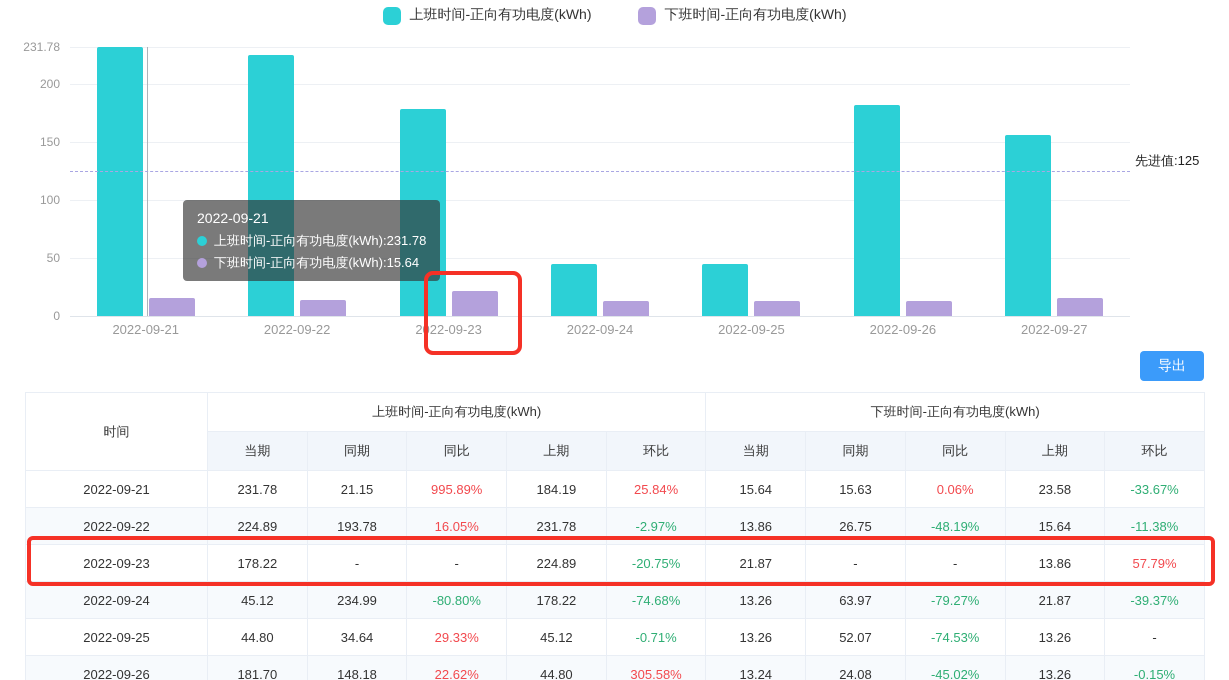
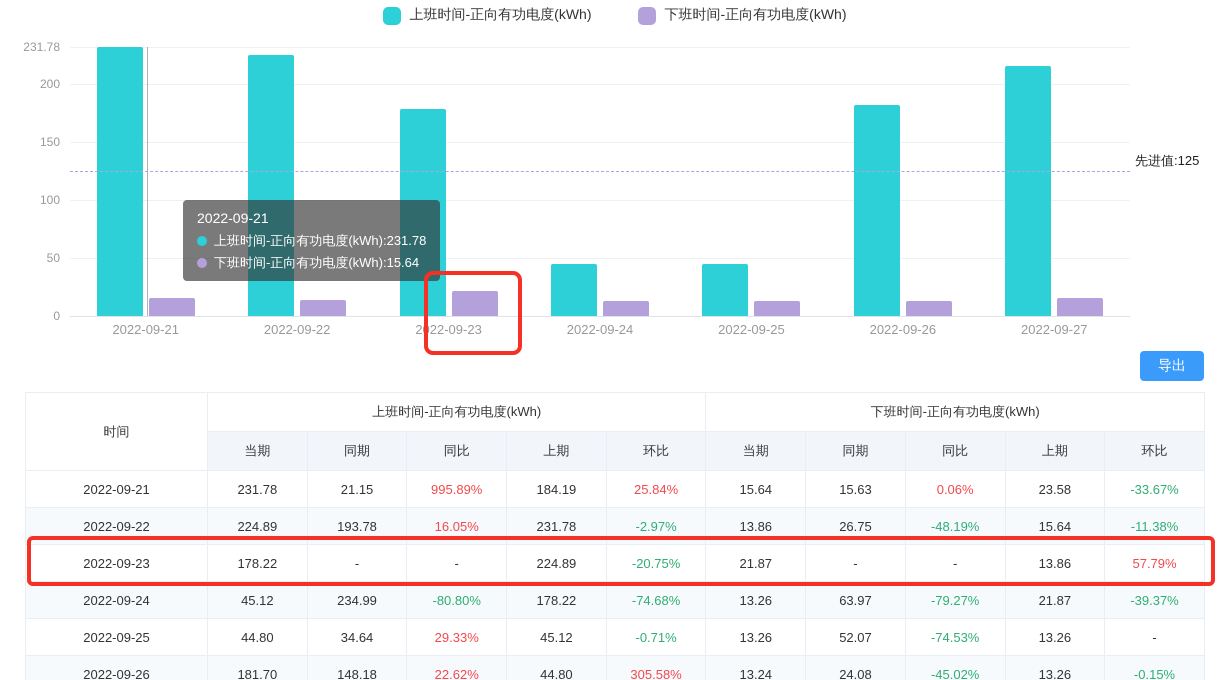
上班时间-正向有功电度(kWh)/2022-09-27: 156 -> 215
